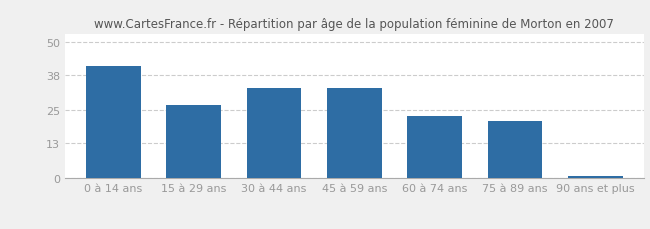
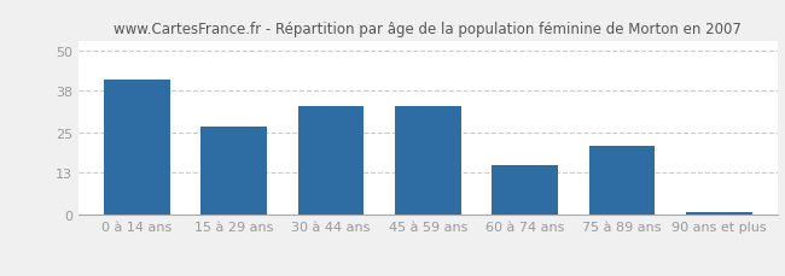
60 à 74 ans: 23 -> 15
